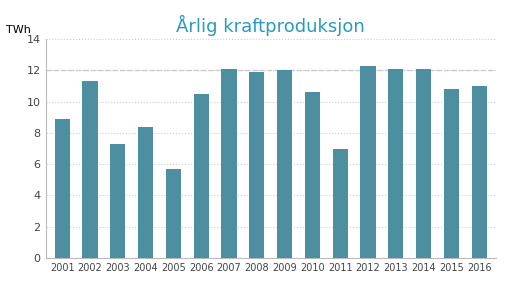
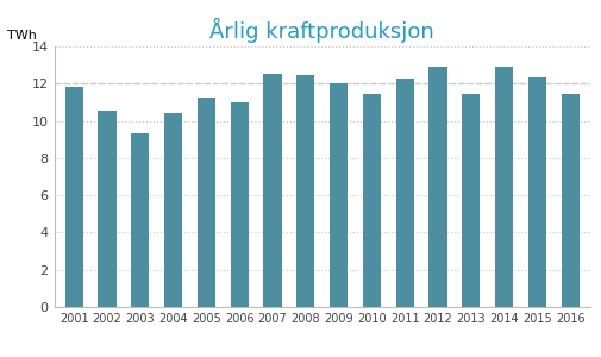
2001: 8.9 -> 11.8
2002: 11.3 -> 10.6
2003: 7.3 -> 9.3
2004: 8.4 -> 10.4
2005: 5.7 -> 11.2
2006: 10.5 -> 11.0
2007: 12.1 -> 12.6
2008: 11.9 -> 12.4
2010: 10.6 -> 11.4
2011: 7.0 -> 12.3
2012: 12.3 -> 12.9
2013: 12.1 -> 11.4
2014: 12.1 -> 12.9
2015: 10.8 -> 12.3
2016: 11.0 -> 11.4
